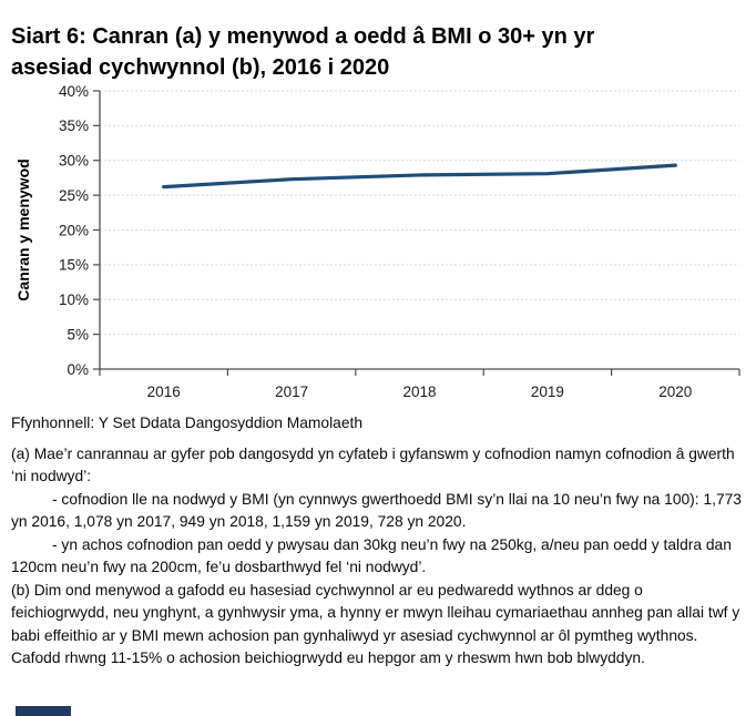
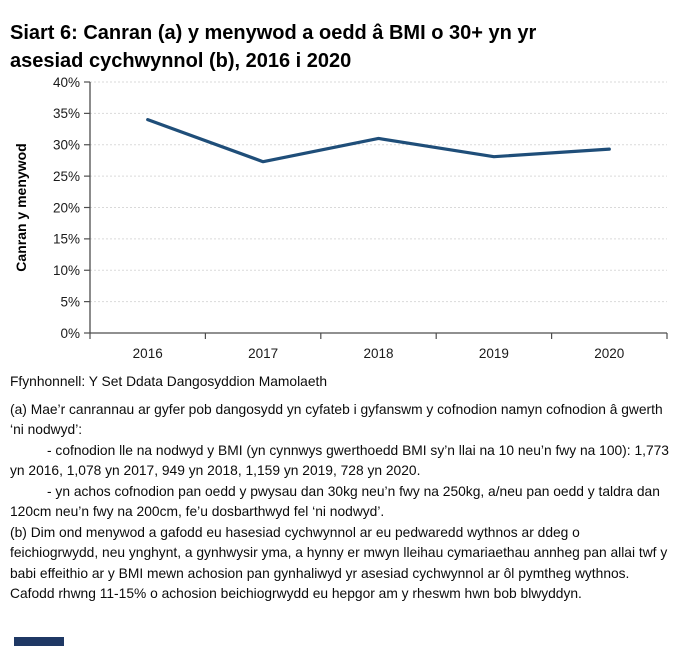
2016: 26% -> 34%
2018: 28% -> 31%
